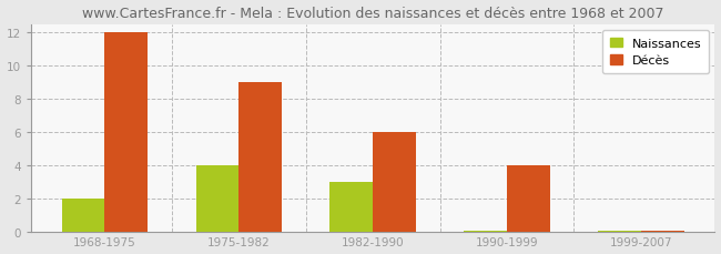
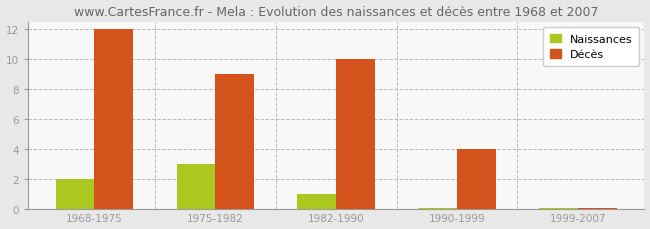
Naissances/1975-1982: 4.0 -> 3.0
Naissances/1982-1990: 3.0 -> 1.0
Décès/1982-1990: 6.0 -> 10.0
